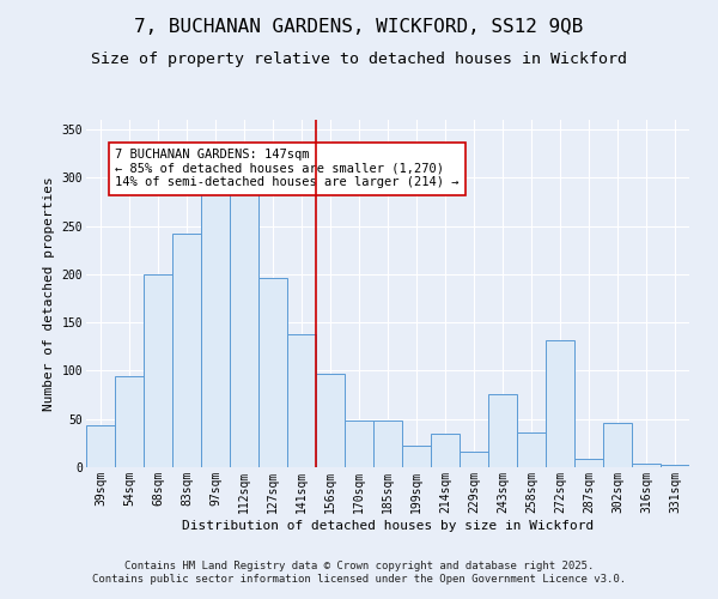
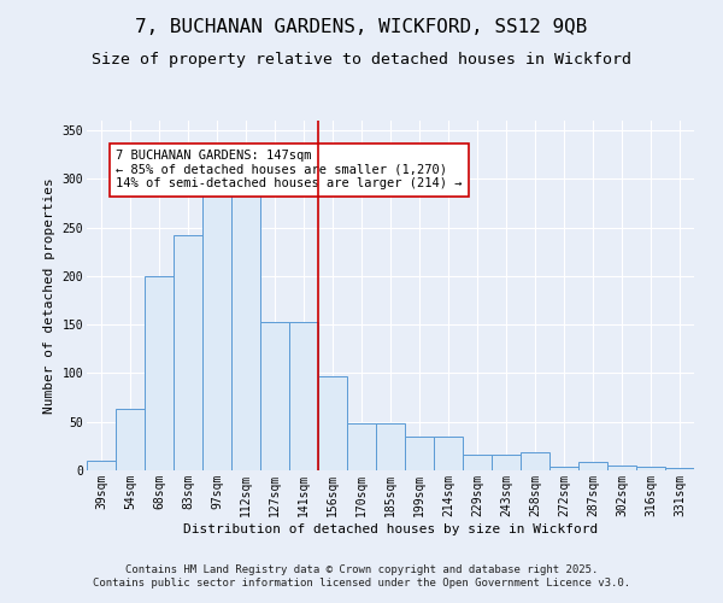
39sqm: 44 -> 10
54sqm: 94 -> 63
127sqm: 196 -> 153
141sqm: 138 -> 153
199sqm: 22 -> 35
243sqm: 76 -> 16
258sqm: 36 -> 19
272sqm: 132 -> 4
302sqm: 46 -> 5
